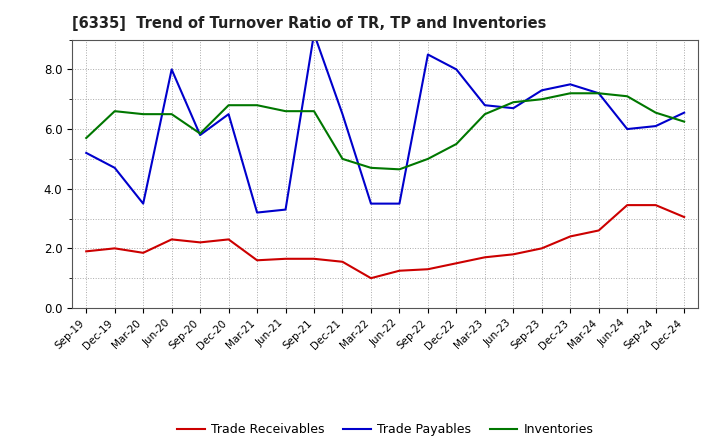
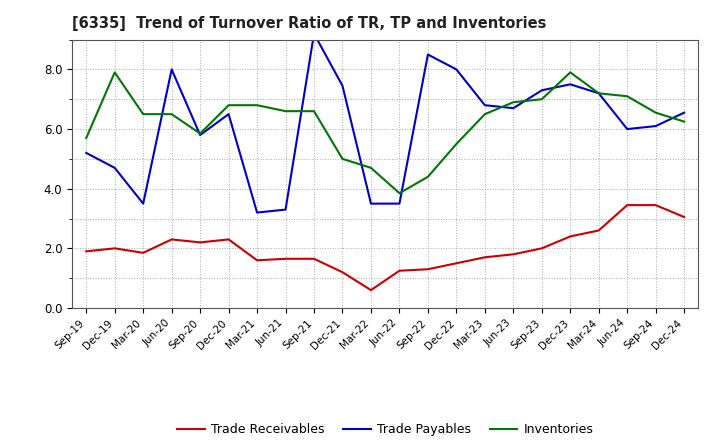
Inventories/Dec-19: 6.60 -> 7.90
Trade Receivables/Dec-21: 1.55 -> 1.20
Trade Payables/Dec-21: 6.50 -> 7.45
Trade Receivables/Mar-22: 1.00 -> 0.60
Inventories/Jun-22: 4.65 -> 3.85
Inventories/Sep-22: 5.00 -> 4.40
Inventories/Dec-23: 7.20 -> 7.90
